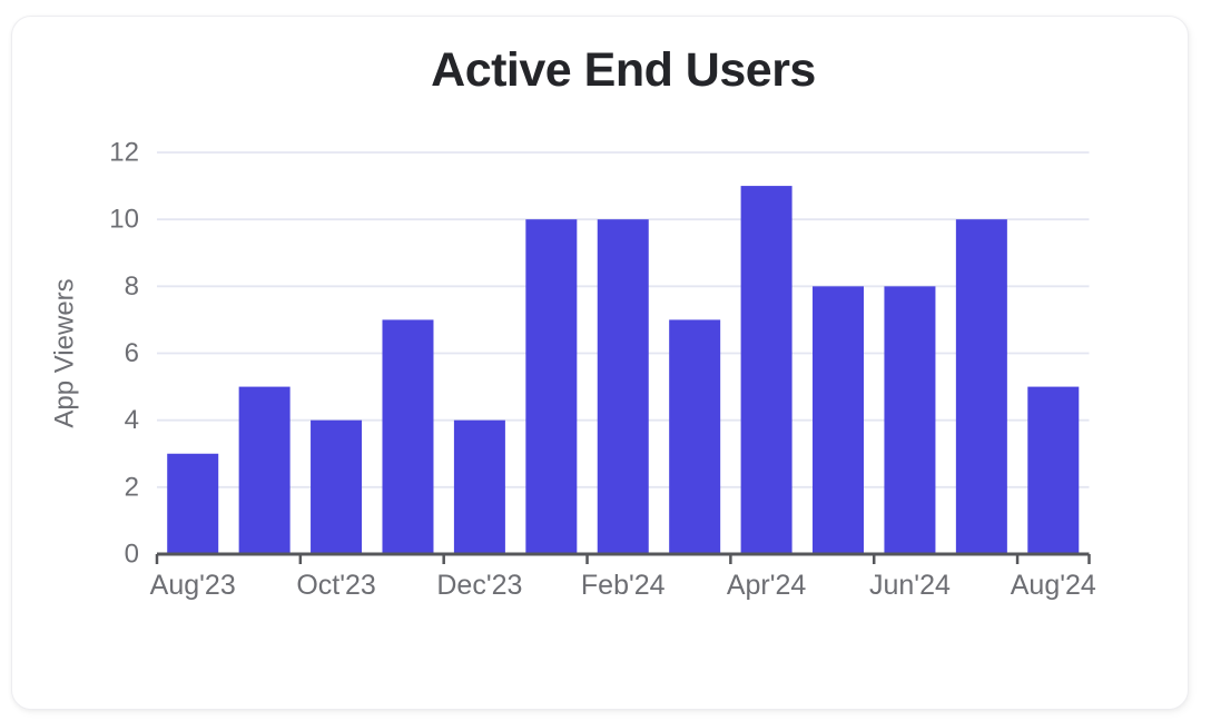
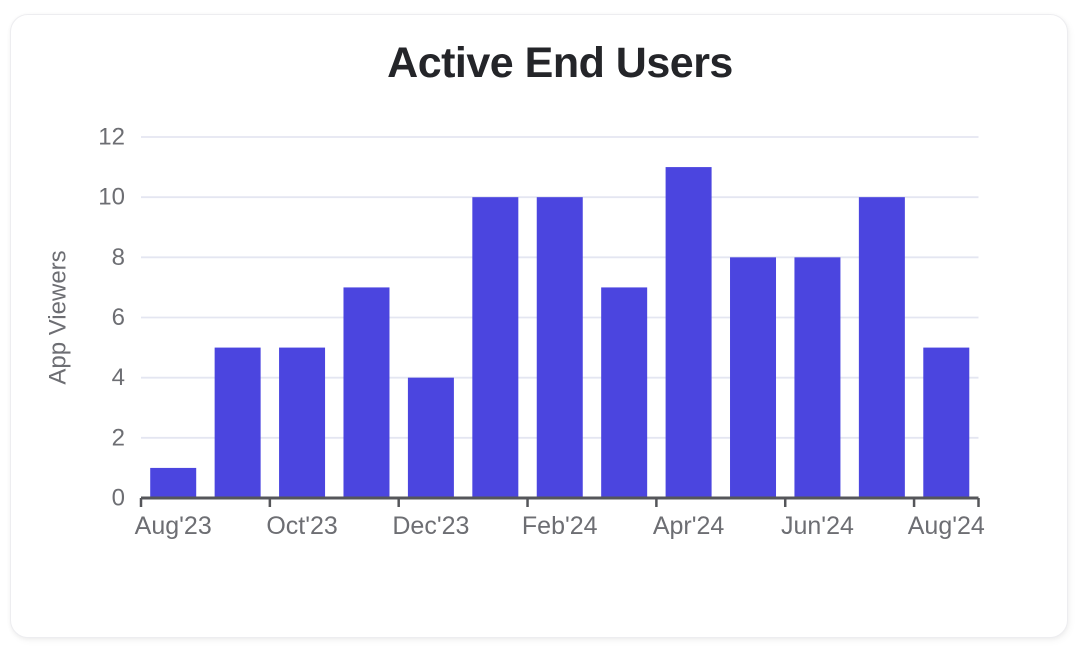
Aug'23: 3 -> 1
Oct'23: 4 -> 5
